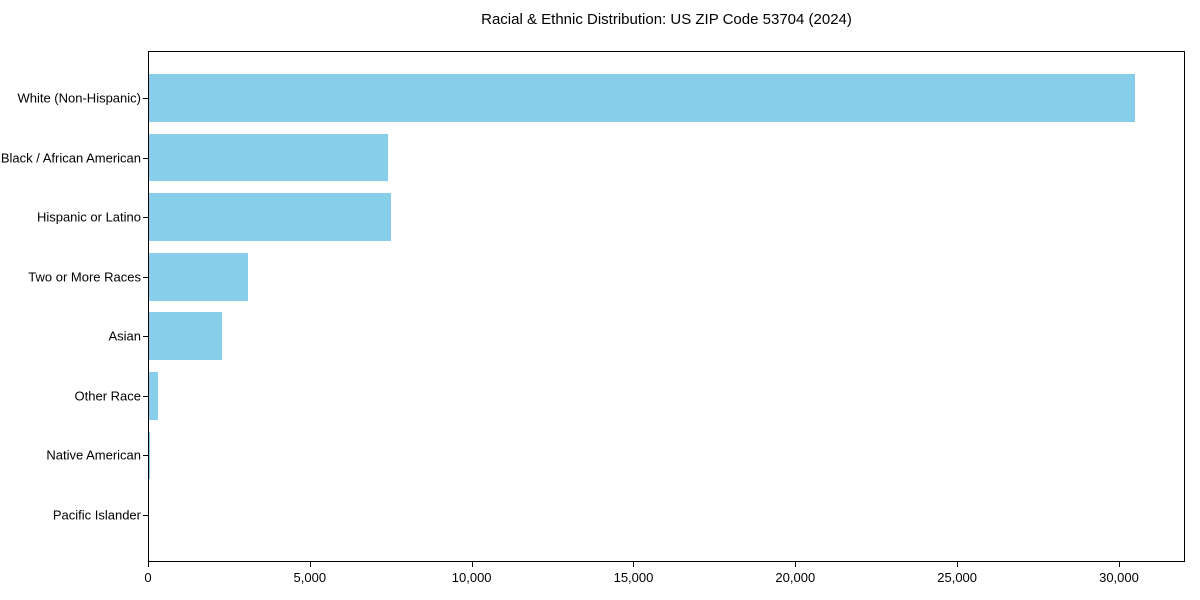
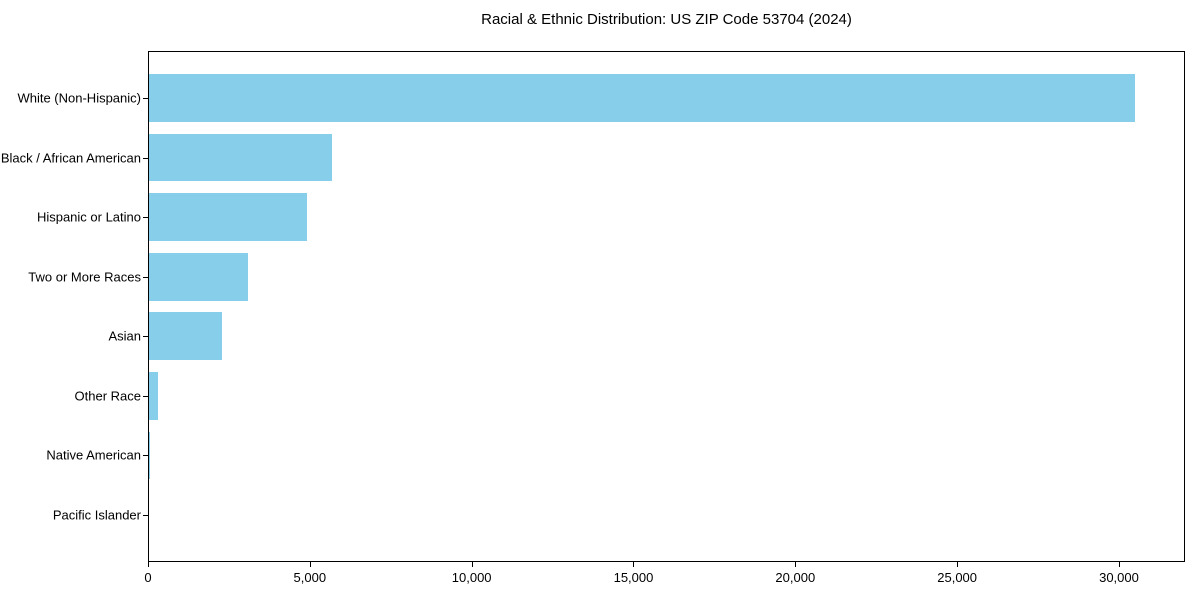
Black / African American: 7400 -> 5700
Hispanic or Latino: 7500 -> 4900
